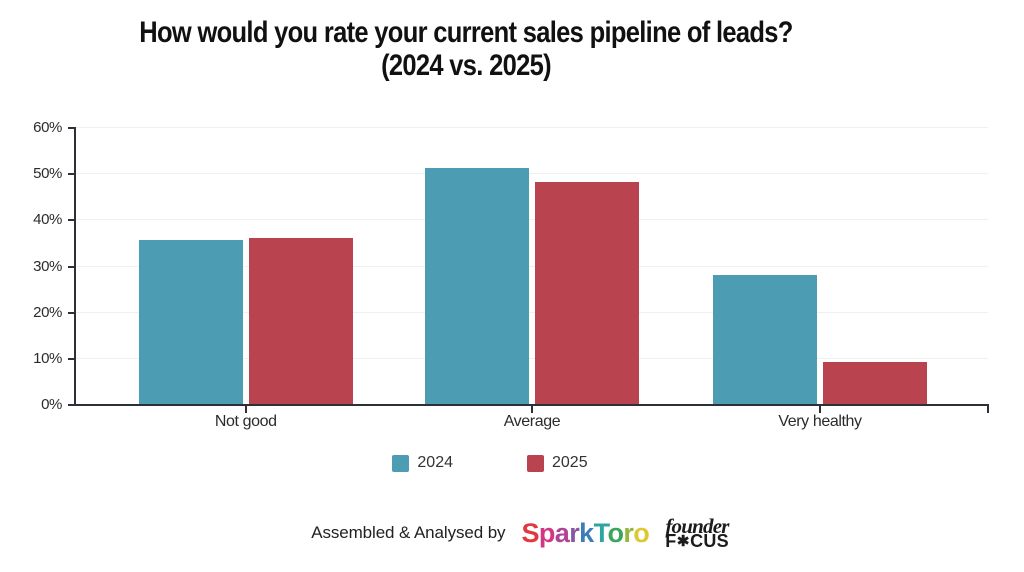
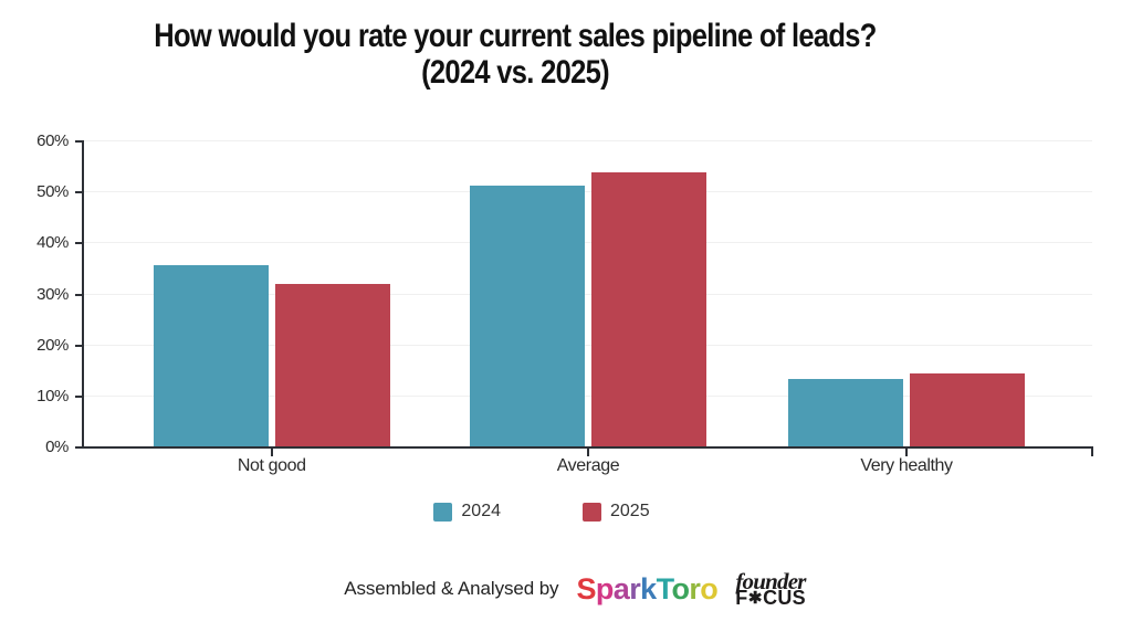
2025/Not good: 36% -> 32%
2025/Average: 48% -> 54%
2024/Very healthy: 28% -> 13%
2025/Very healthy: 9% -> 14%
